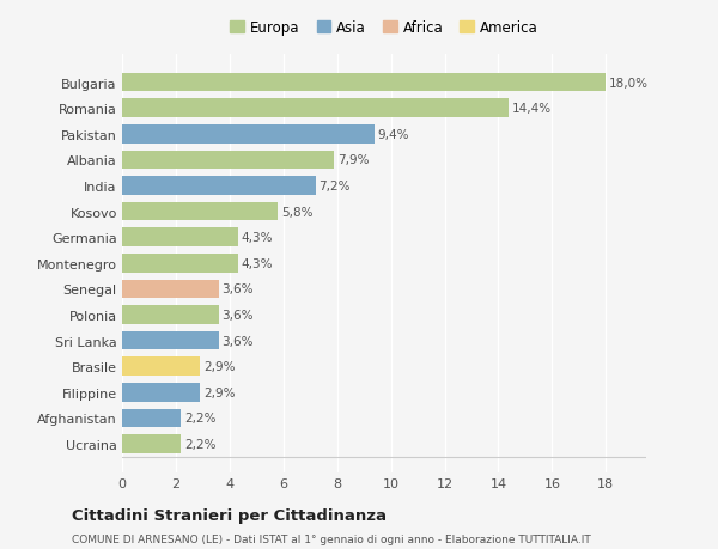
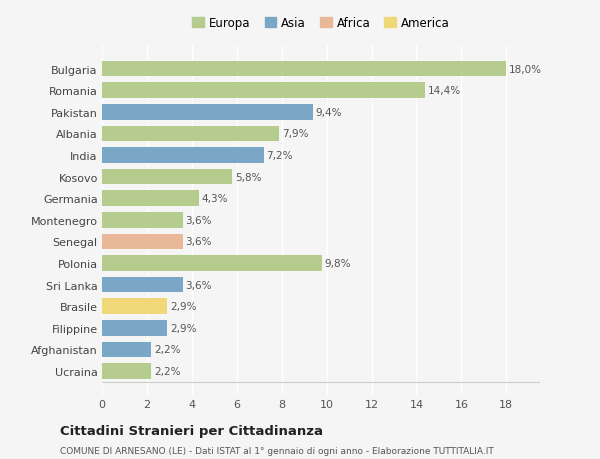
Montenegro: 4,3% -> 3,6%
Polonia: 3,6% -> 9,8%
